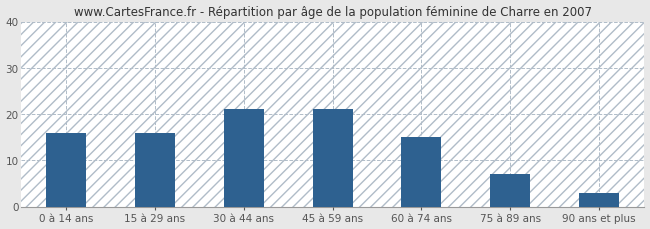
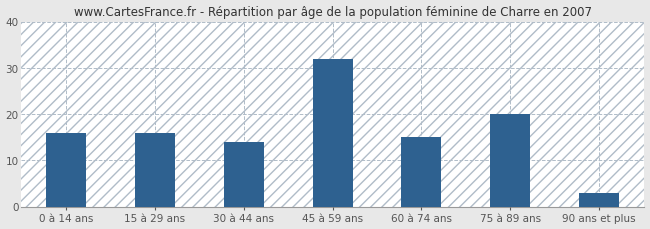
30 à 44 ans: 21 -> 14
45 à 59 ans: 21 -> 32
75 à 89 ans: 7 -> 20
